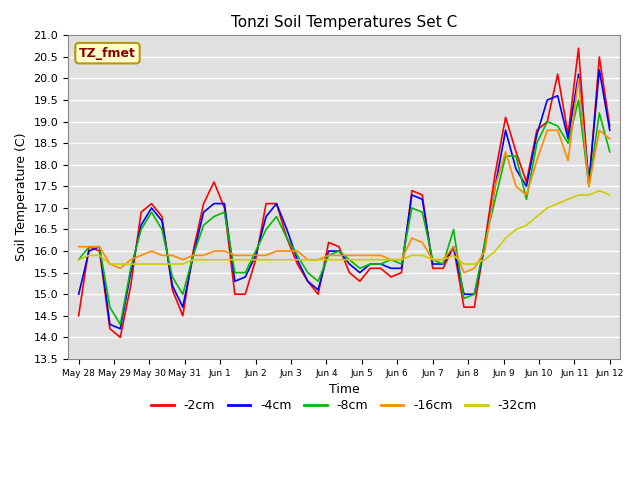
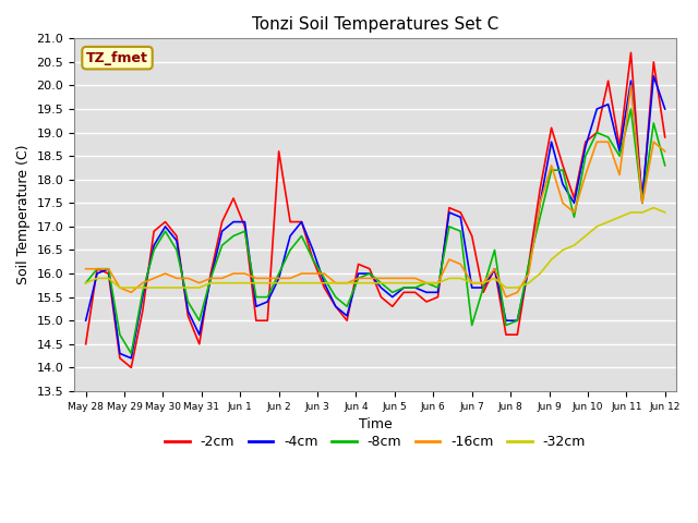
-2cm/Jun 2: 15.8 -> 18.6
-2cm/Jun 7: 15.6 -> 16.8
-8cm/Jun 7: 15.8 -> 14.9
-4cm/Jun 12: 18.8 -> 19.5
